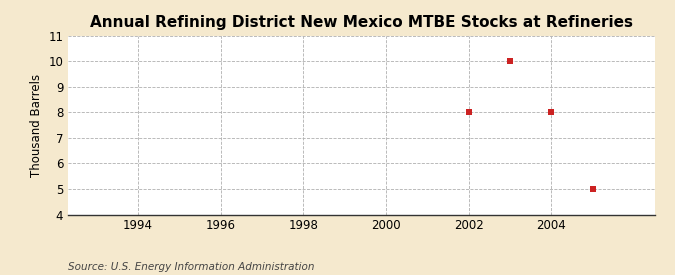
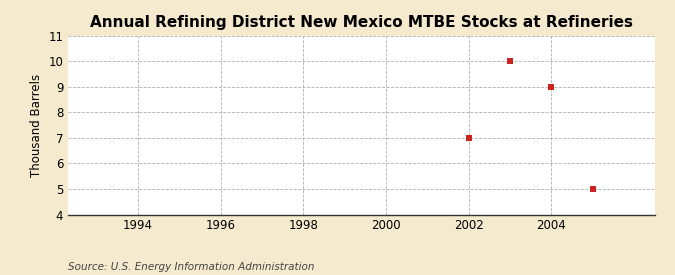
2002: 8 -> 7
2004: 8 -> 9
